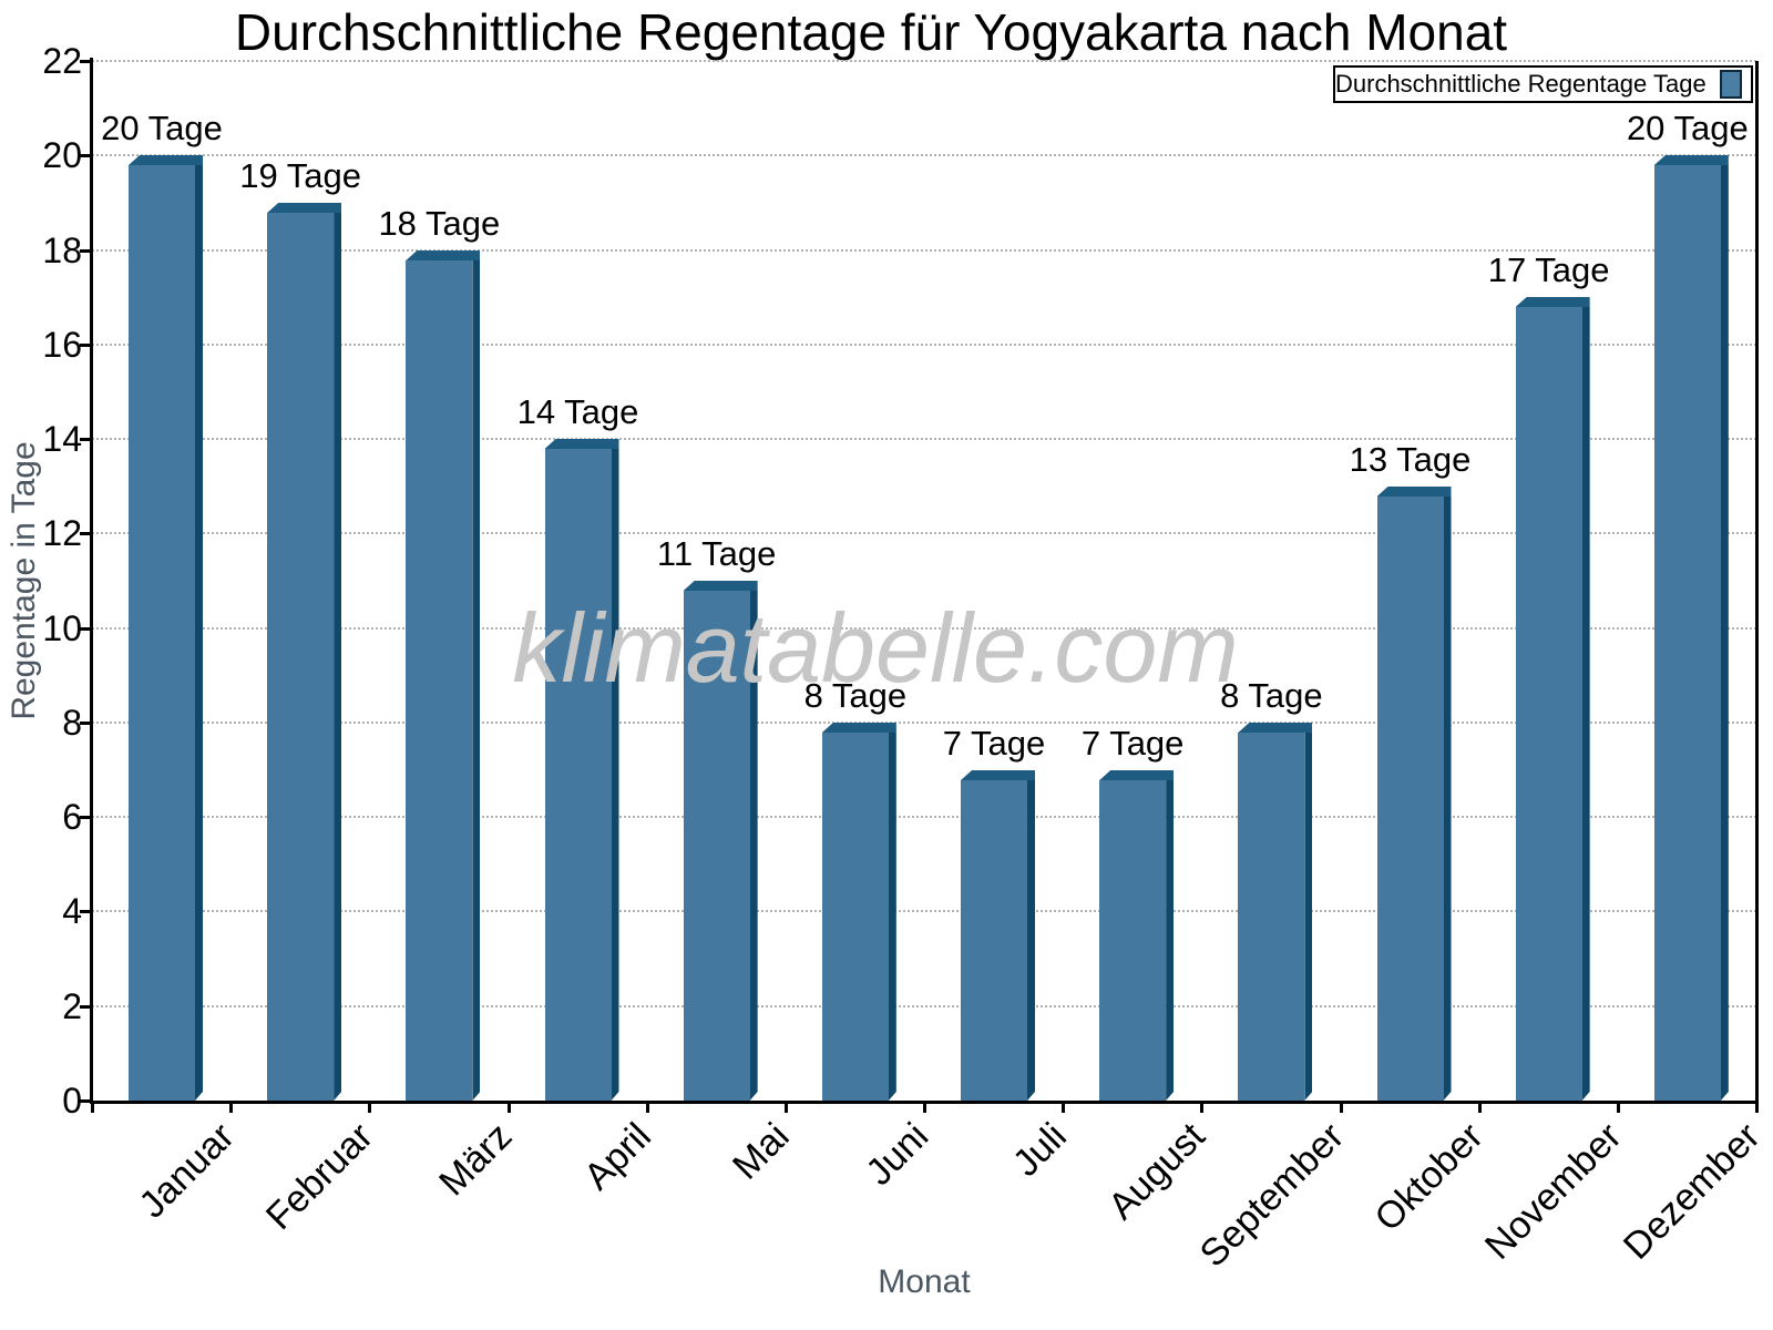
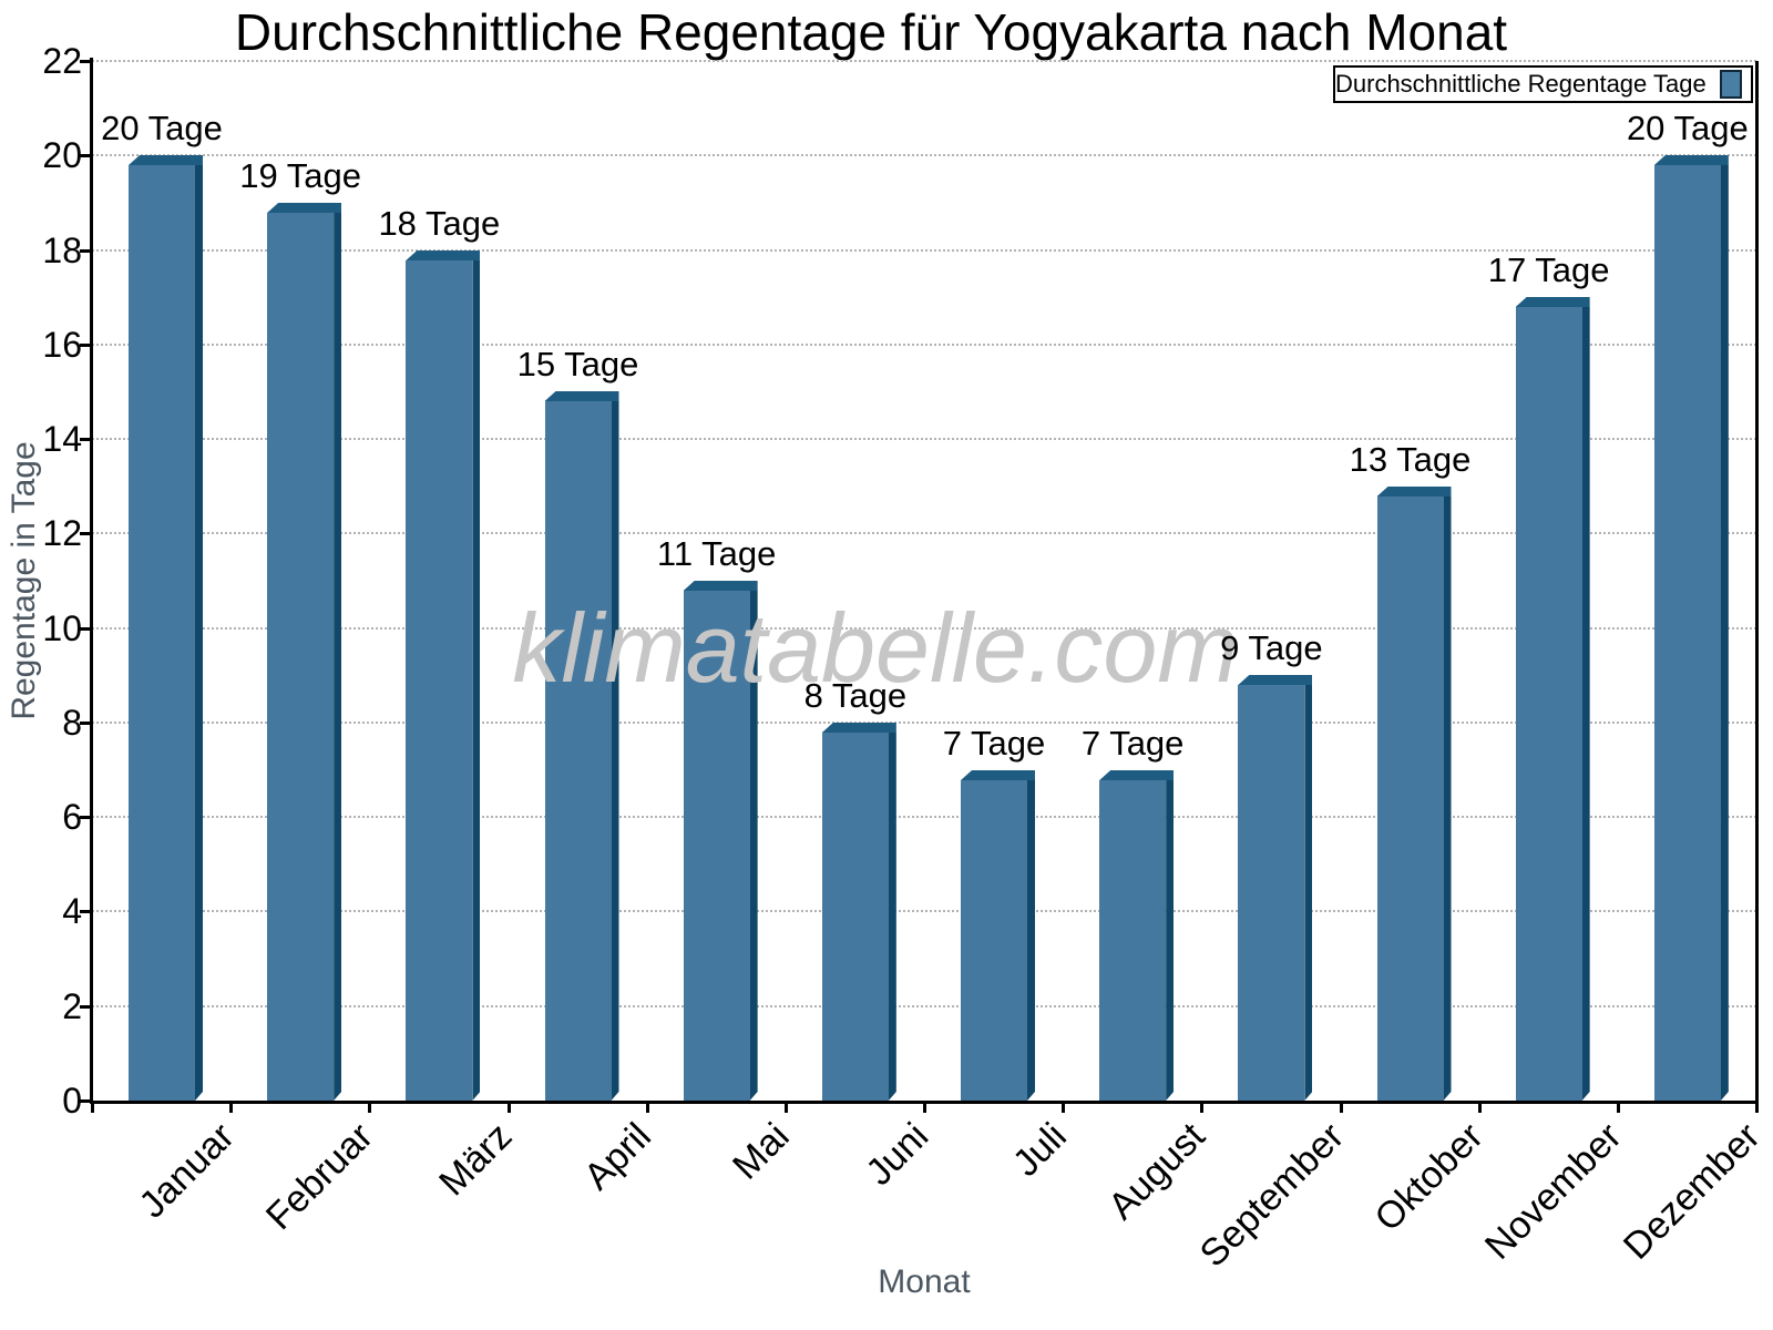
April: 14 -> 15
September: 8 -> 9
